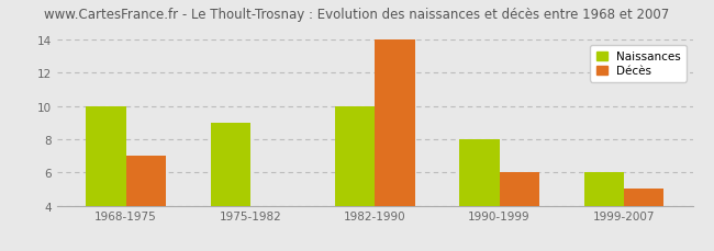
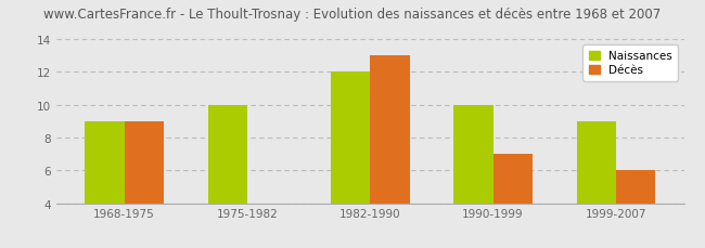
Naissances/1968-1975: 10 -> 9
Décès/1968-1975: 7 -> 9
Naissances/1975-1982: 9 -> 10
Naissances/1982-1990: 10 -> 12
Décès/1982-1990: 14 -> 13
Naissances/1990-1999: 8 -> 10
Décès/1990-1999: 6 -> 7
Naissances/1999-2007: 6 -> 9
Décès/1999-2007: 5 -> 6
